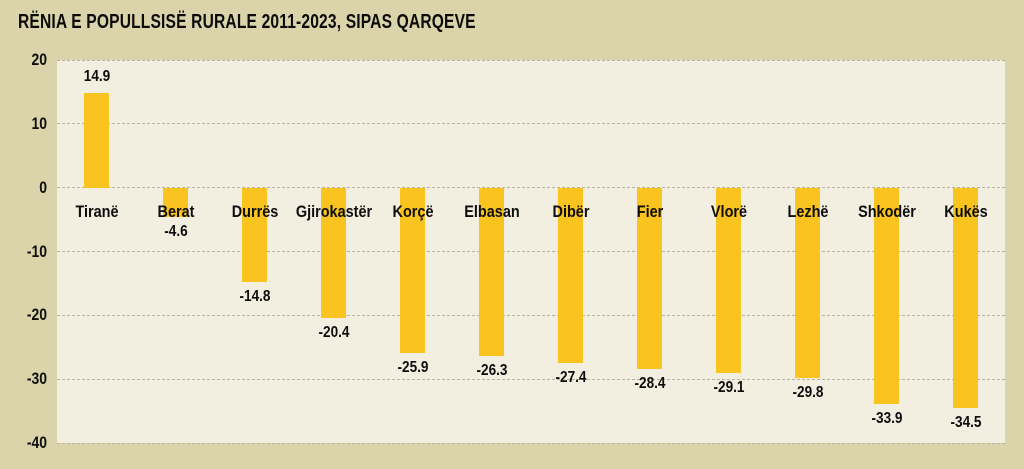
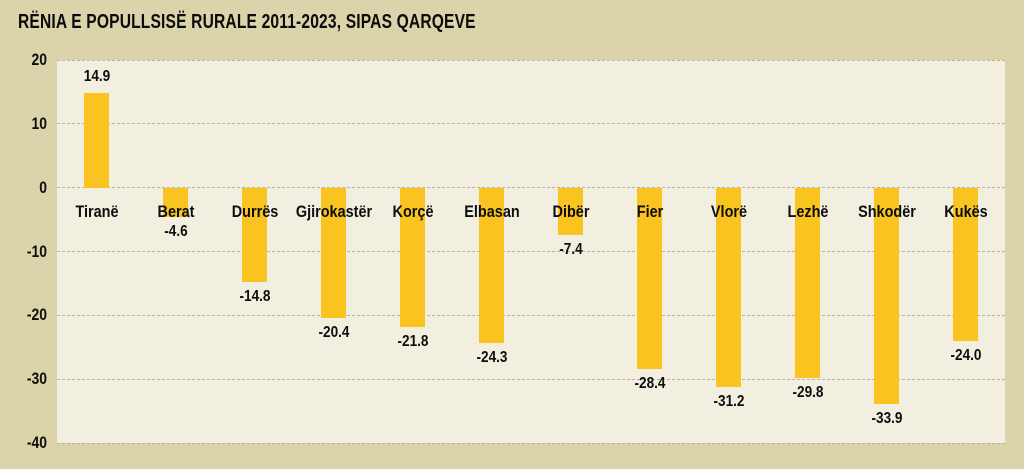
Korçë: -25.9 -> -21.8
Elbasan: -26.3 -> -24.3
Dibër: -27.4 -> -7.4
Vlorë: -29.1 -> -31.2
Kukës: -34.5 -> -24.0
